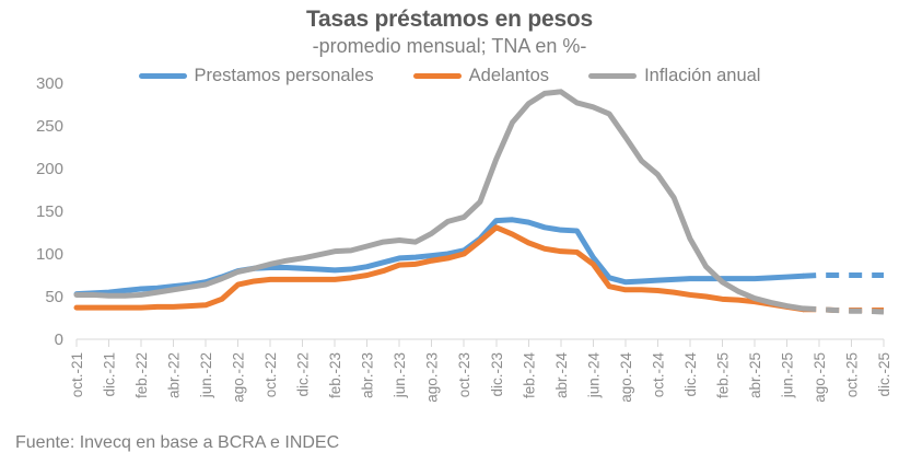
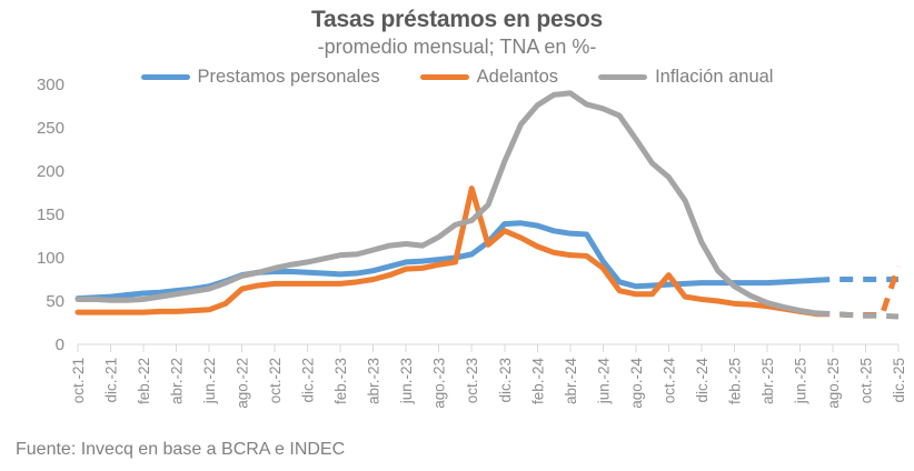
Adelantos/oct.-23: 100 -> 180
Adelantos/oct.-24: 60 -> 80
Adelantos/dic.-25: 30 -> 90
